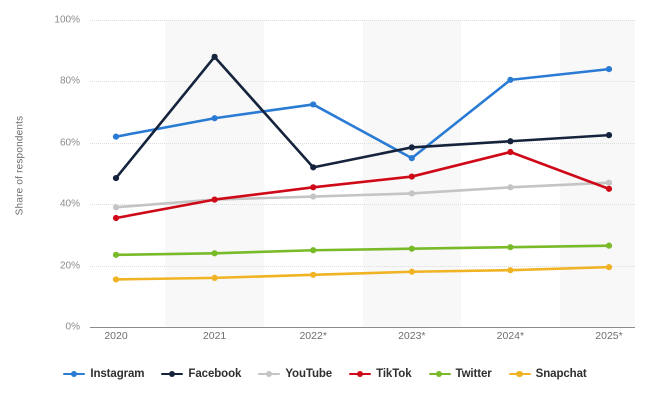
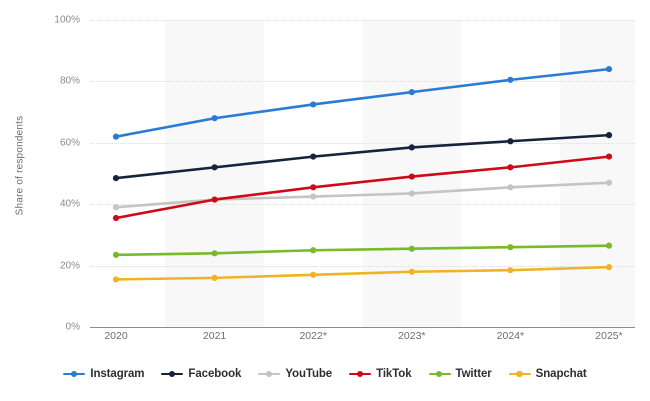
Facebook/2021: 88% -> 52%
Facebook/2022*: 52% -> 56%
Instagram/2023*: 55% -> 76%
TikTok/2024*: 57% -> 52%
TikTok/2025*: 45% -> 56%
